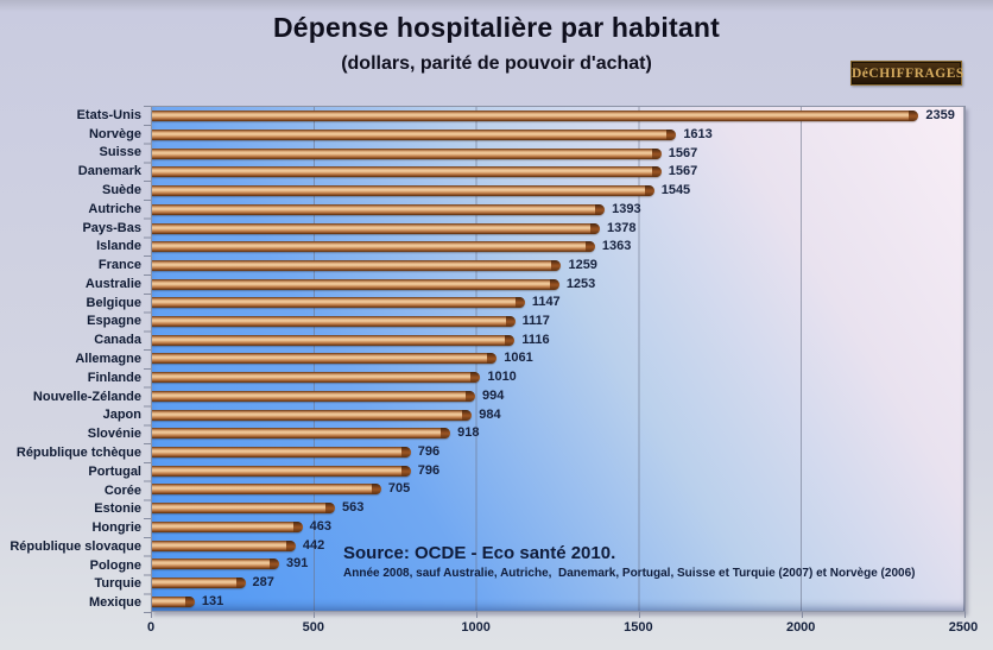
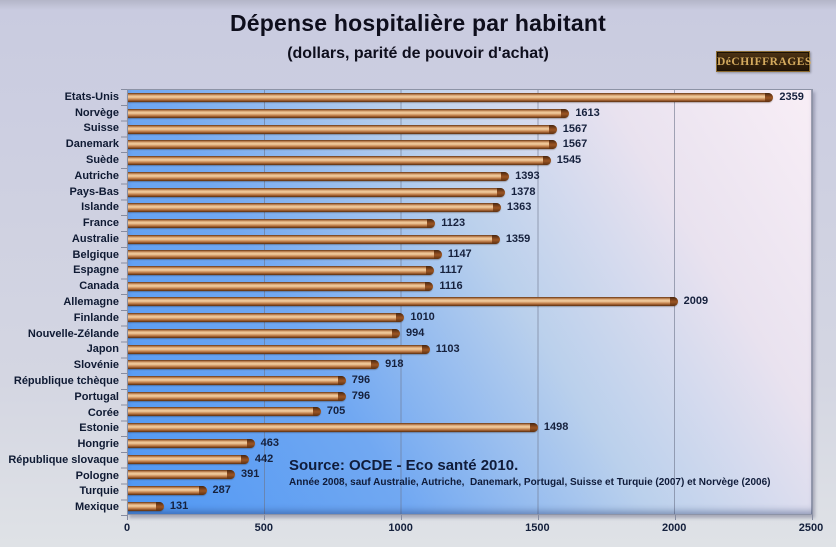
France: 1259 -> 1123
Australie: 1253 -> 1359
Allemagne: 1061 -> 2009
Japon: 984 -> 1103
Estonie: 563 -> 1498
